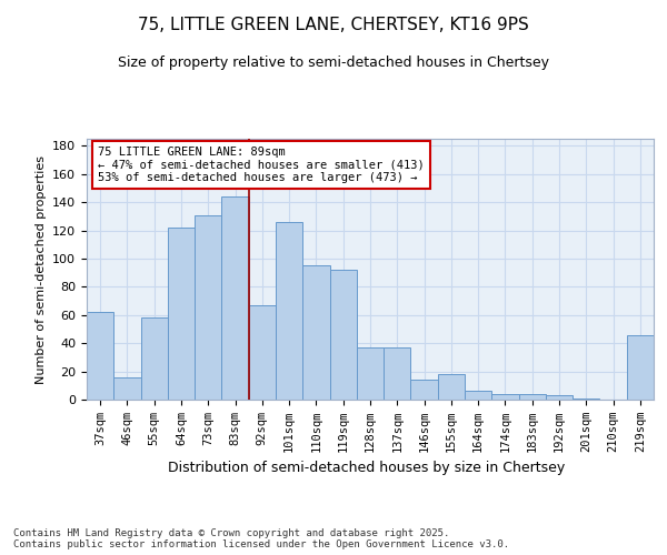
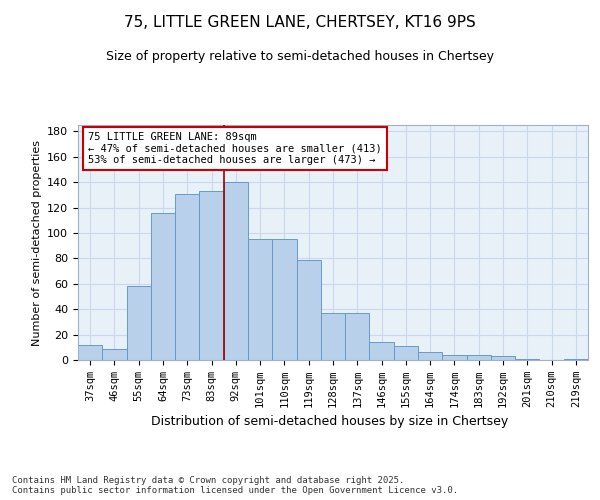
37sqm: 62 -> 12
46sqm: 16 -> 9
64sqm: 122 -> 116
83sqm: 144 -> 133
92sqm: 67 -> 140
101sqm: 126 -> 95
119sqm: 92 -> 79
155sqm: 18 -> 11
219sqm: 46 -> 1
